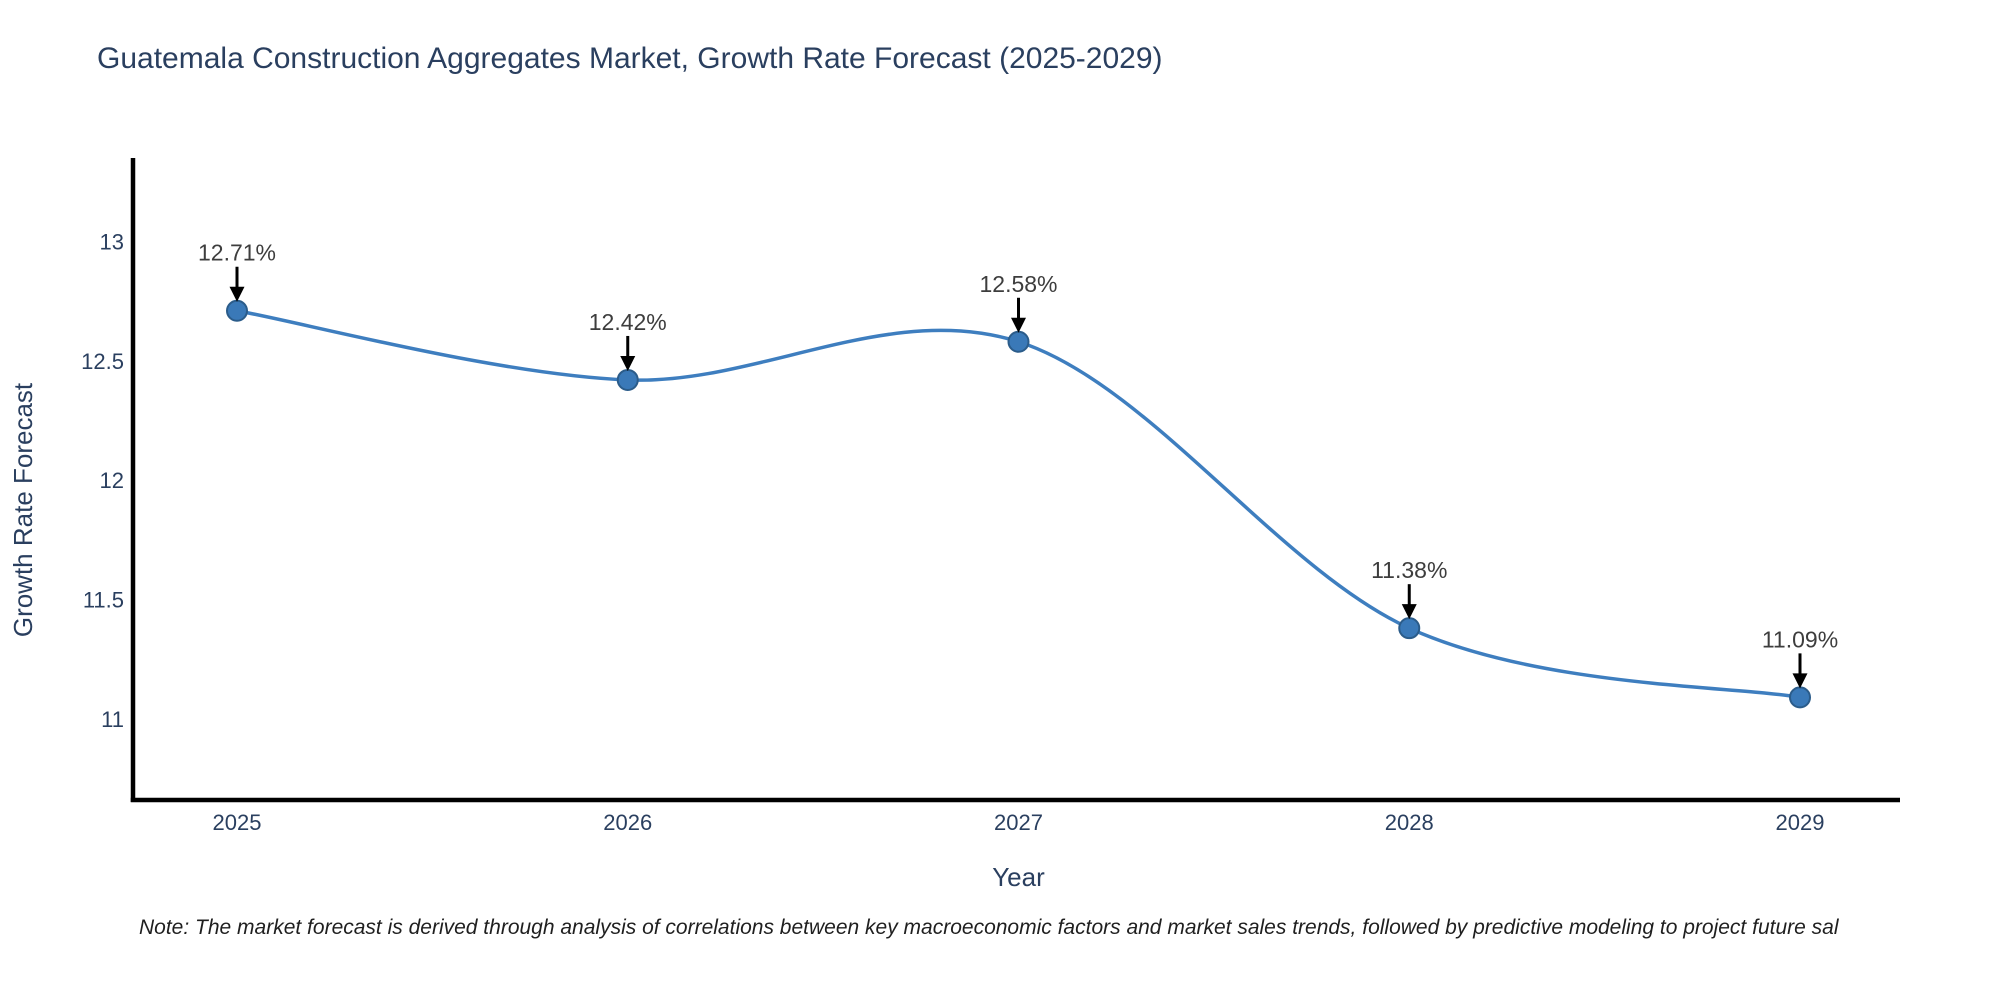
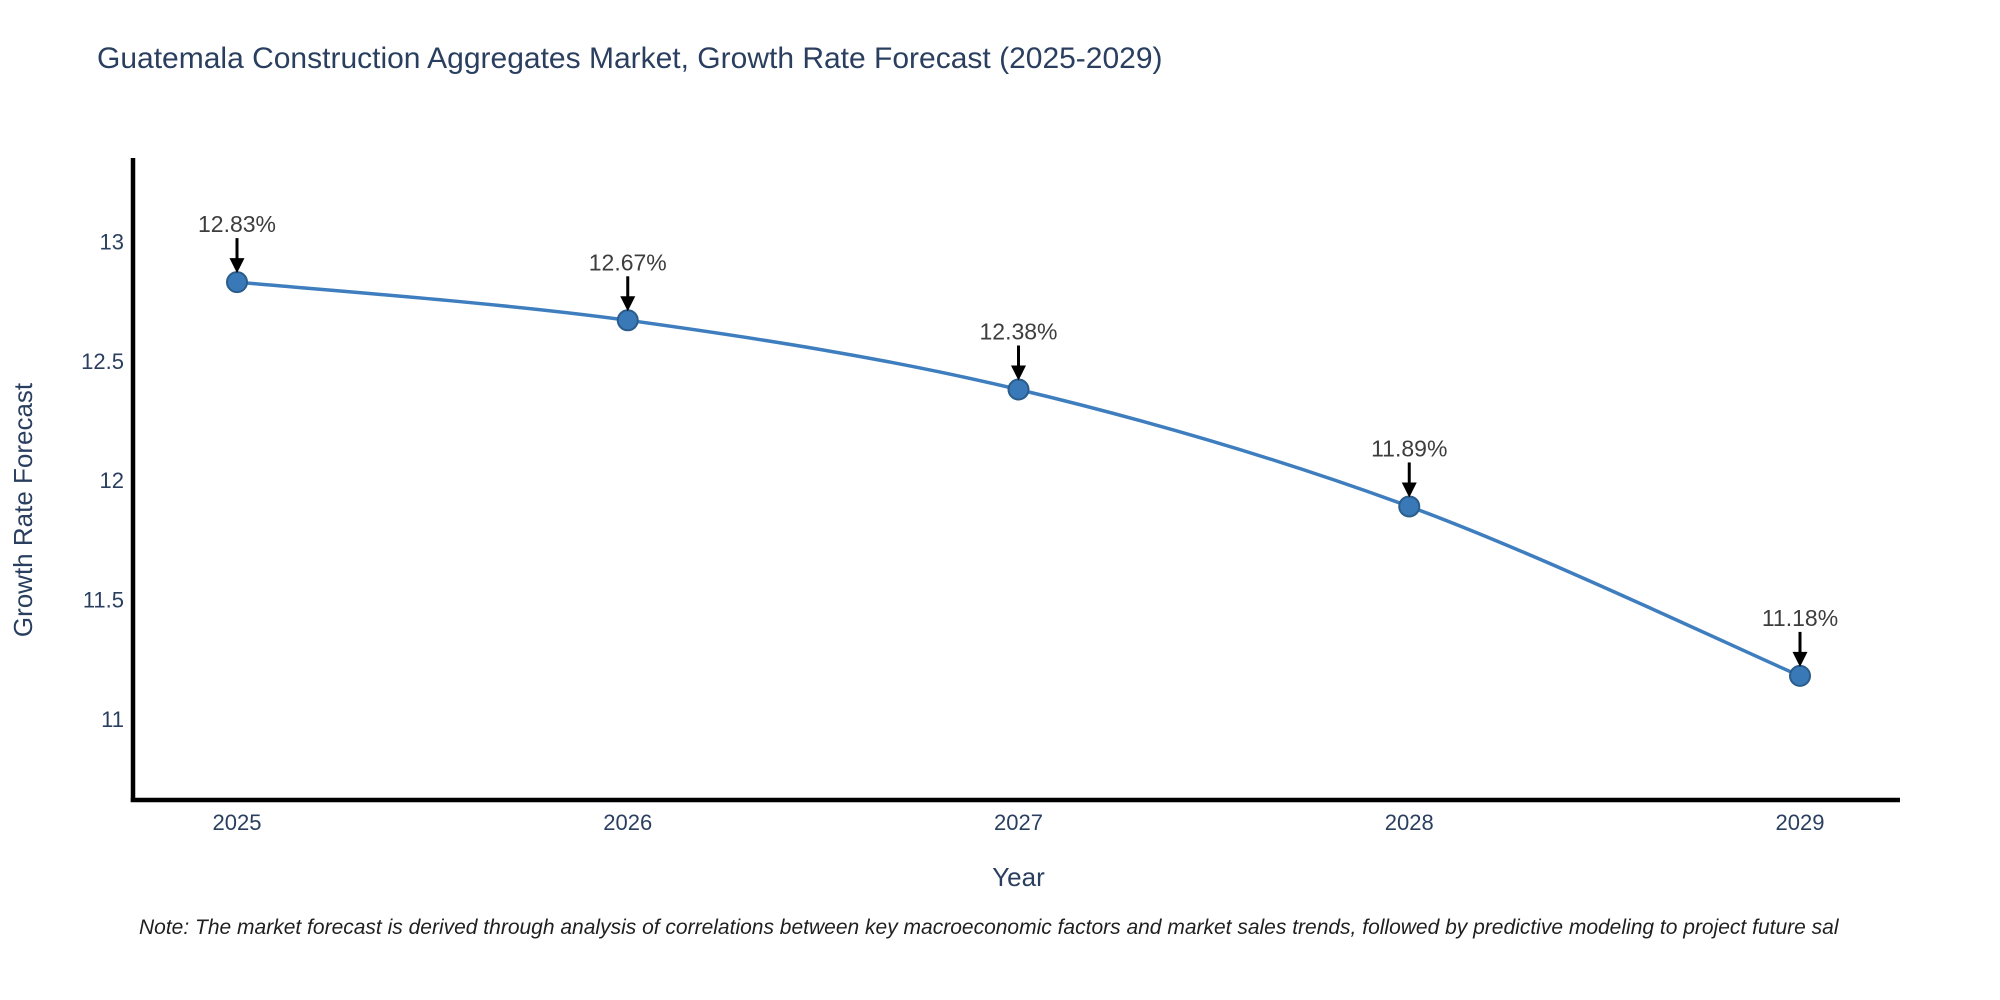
2025: 12.71% -> 12.83%
2026: 12.42% -> 12.67%
2027: 12.58% -> 12.38%
2028: 11.38% -> 11.89%
2029: 11.09% -> 11.18%
